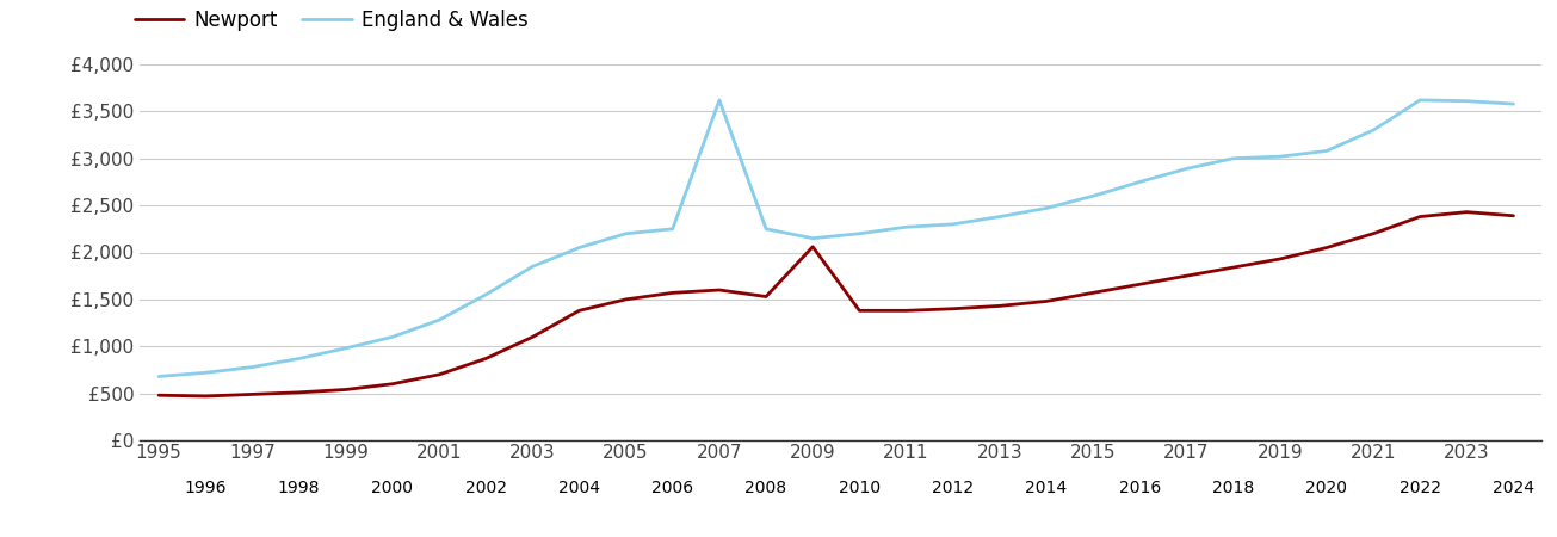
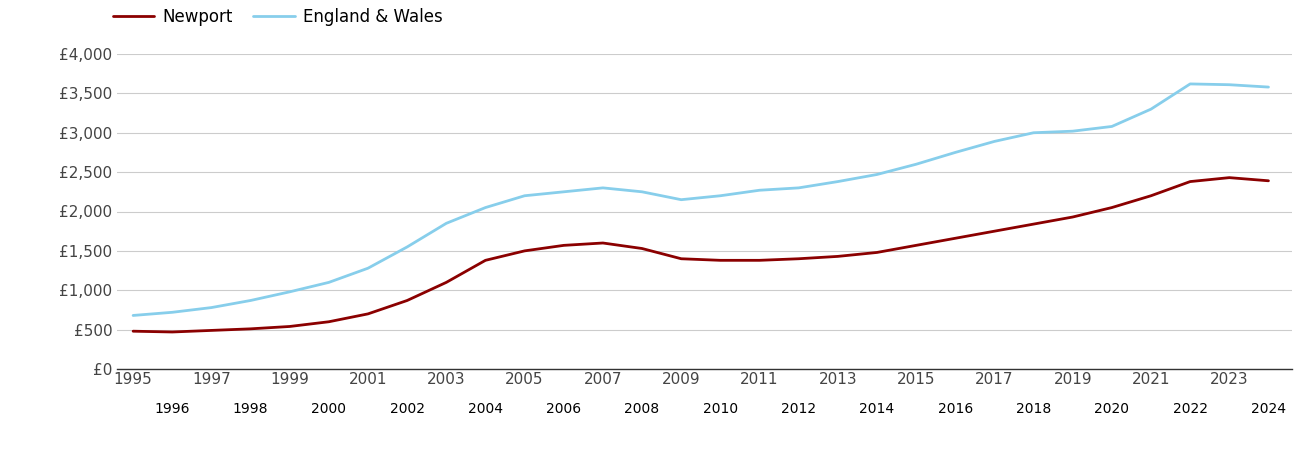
England & Wales/2007: £3,620 -> £2,300
Newport/2009: £2,060 -> £1,400
